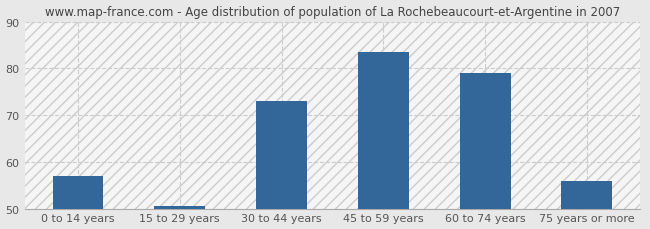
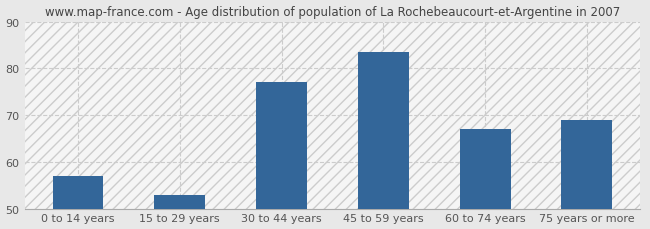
15 to 29 years: 50.5 -> 53.0
30 to 44 years: 73.0 -> 77.0
60 to 74 years: 79.0 -> 67.0
75 years or more: 56.0 -> 69.0
